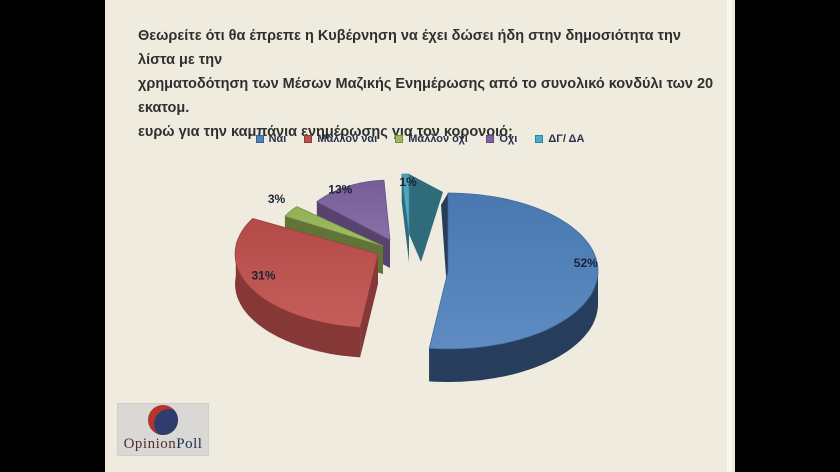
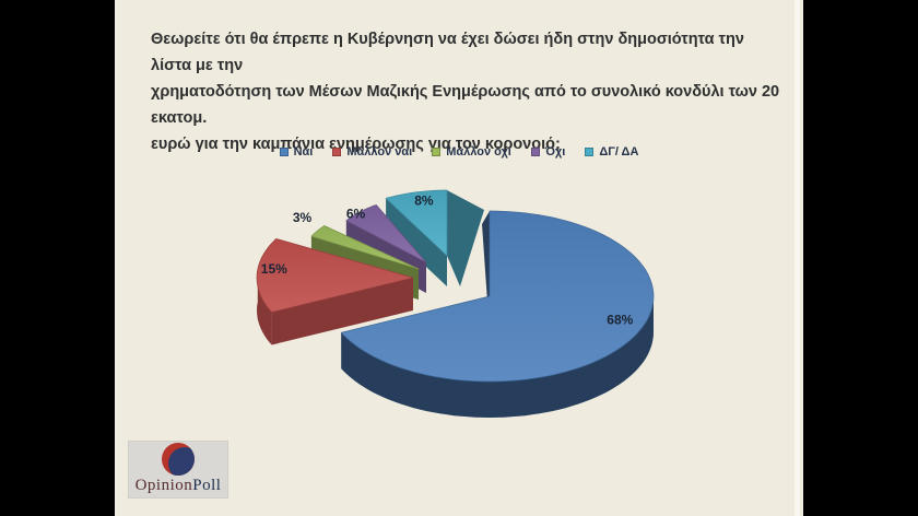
Ναι: 52% -> 68%
Μάλλον ναι: 31% -> 15%
Όχι: 13% -> 6%
ΔΓ/ ΔΑ: 1% -> 8%
